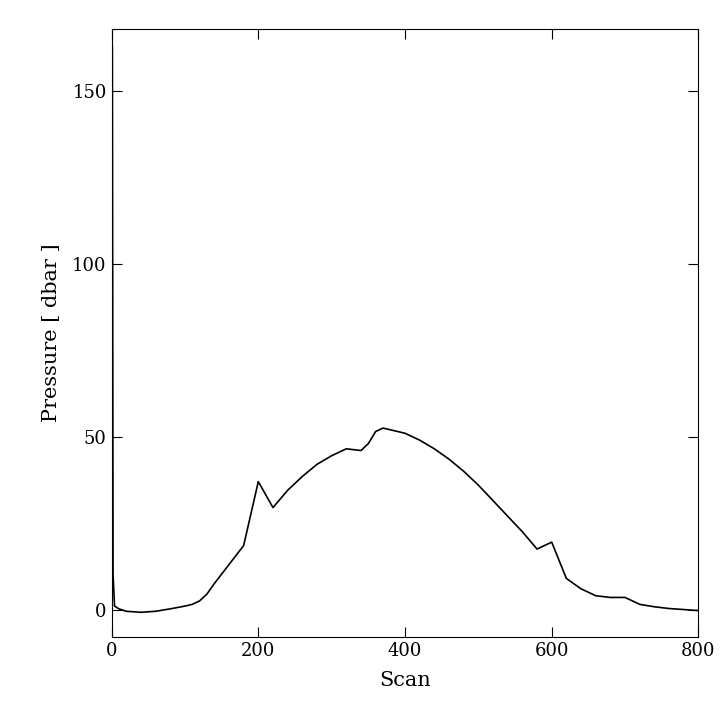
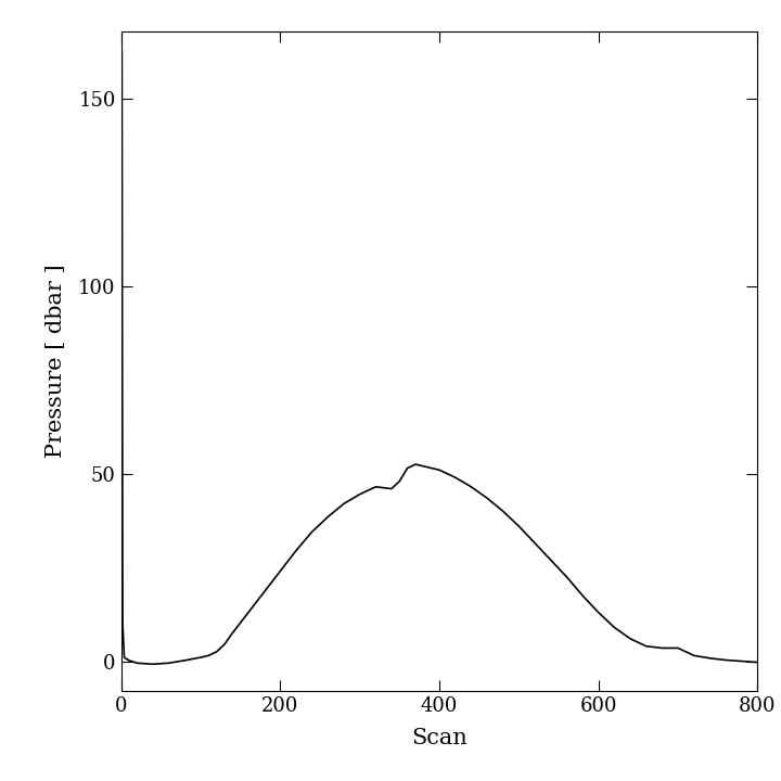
200: 37.0 -> 24.0
600: 19.5 -> 13.0
